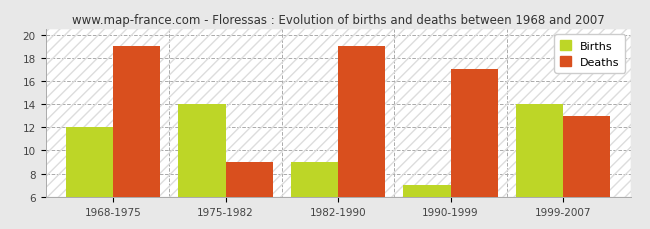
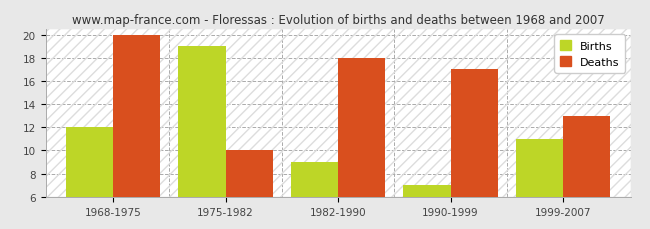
Deaths/1968-1975: 19 -> 20
Births/1975-1982: 14 -> 19
Deaths/1975-1982: 9 -> 10
Deaths/1982-1990: 19 -> 18
Births/1999-2007: 14 -> 11
